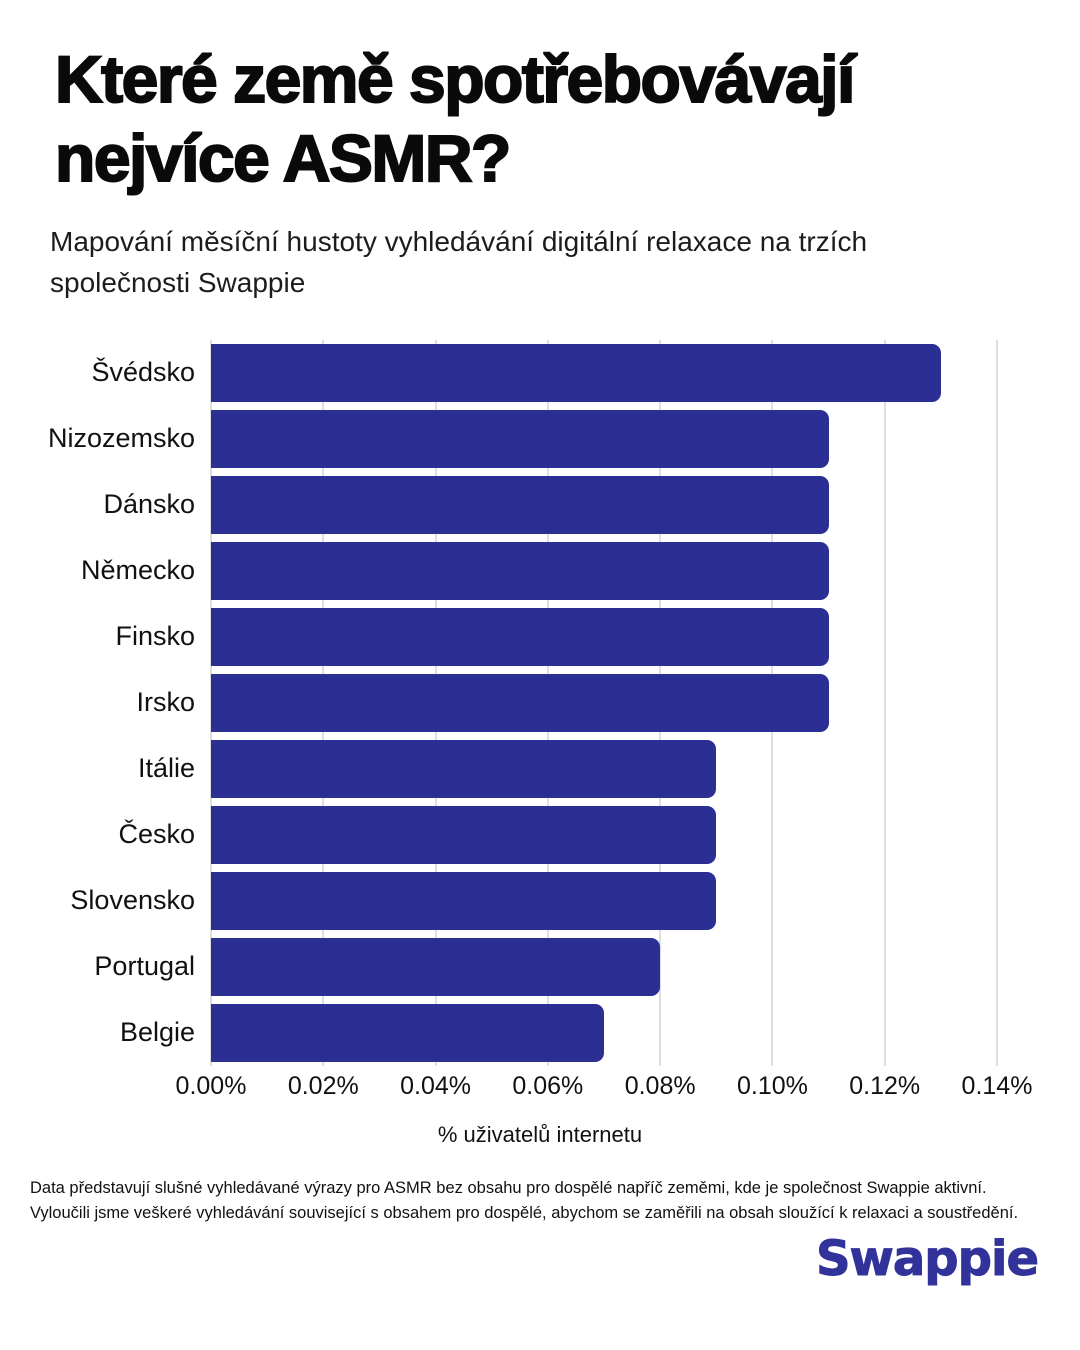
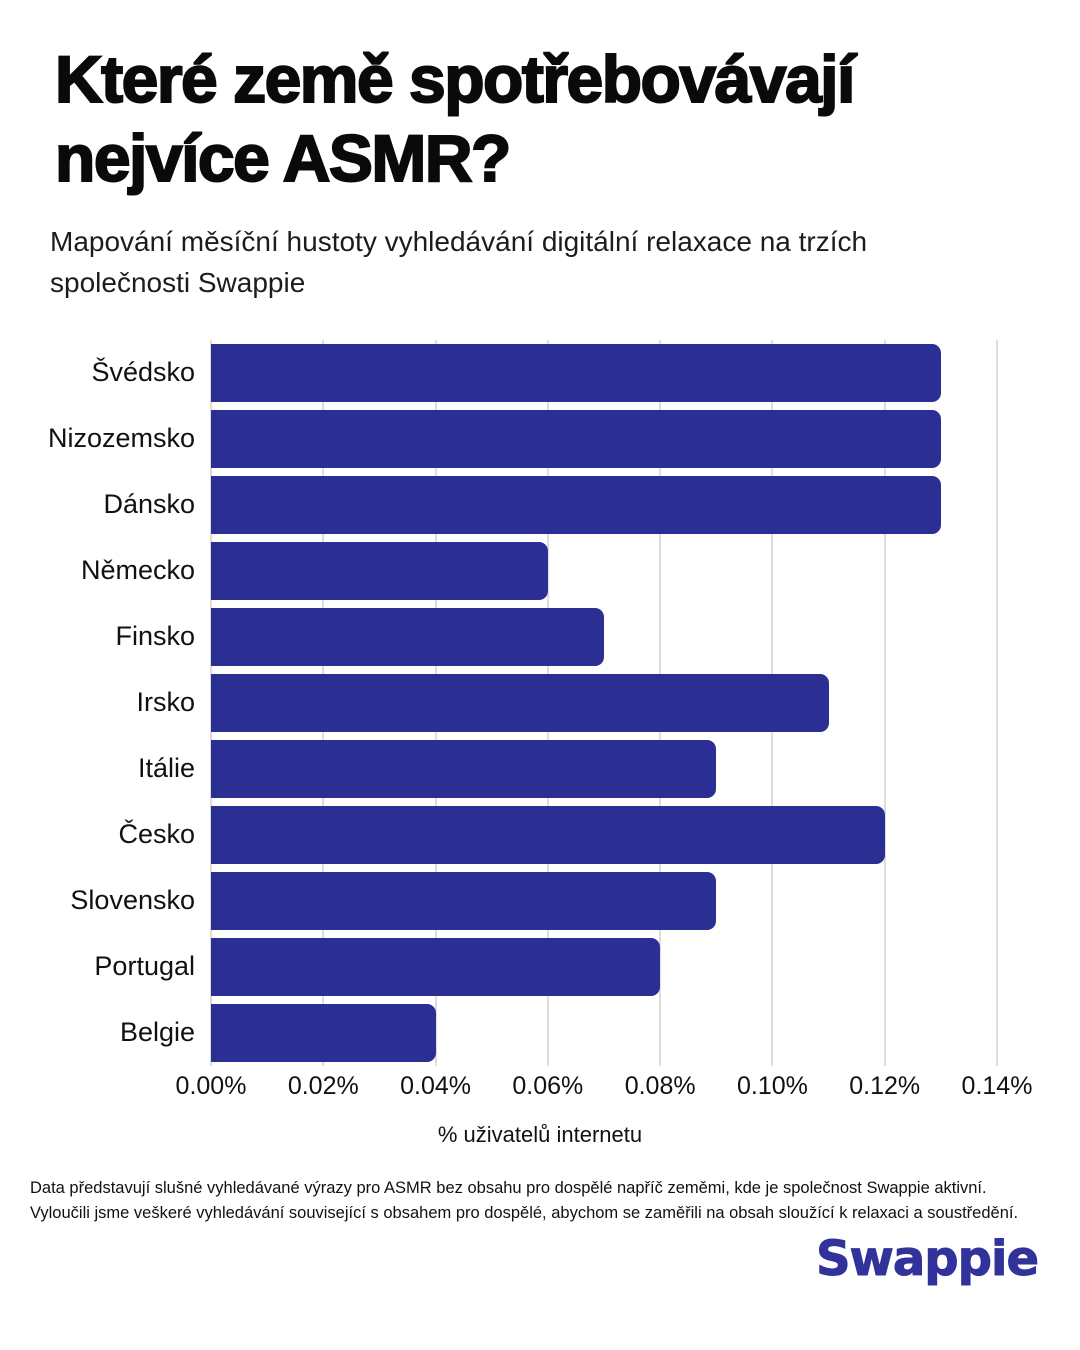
Nizozemsko: 0.11% -> 0.13%
Dánsko: 0.11% -> 0.13%
Německo: 0.11% -> 0.06%
Finsko: 0.11% -> 0.07%
Česko: 0.09% -> 0.12%
Belgie: 0.07% -> 0.04%
